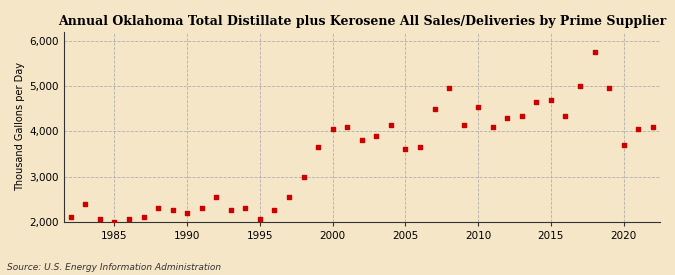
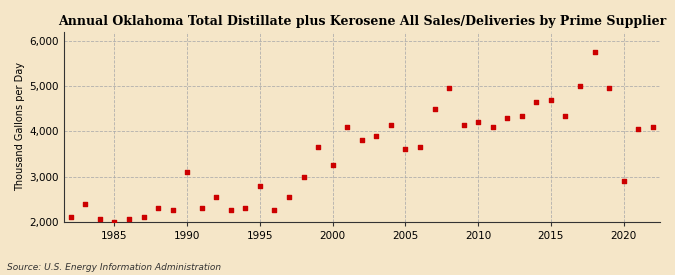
1990: 2,200 -> 3,100
1995: 2,050 -> 2,800
2000: 4,050 -> 3,250
2010: 4,550 -> 4,200
2020: 3,700 -> 2,900
